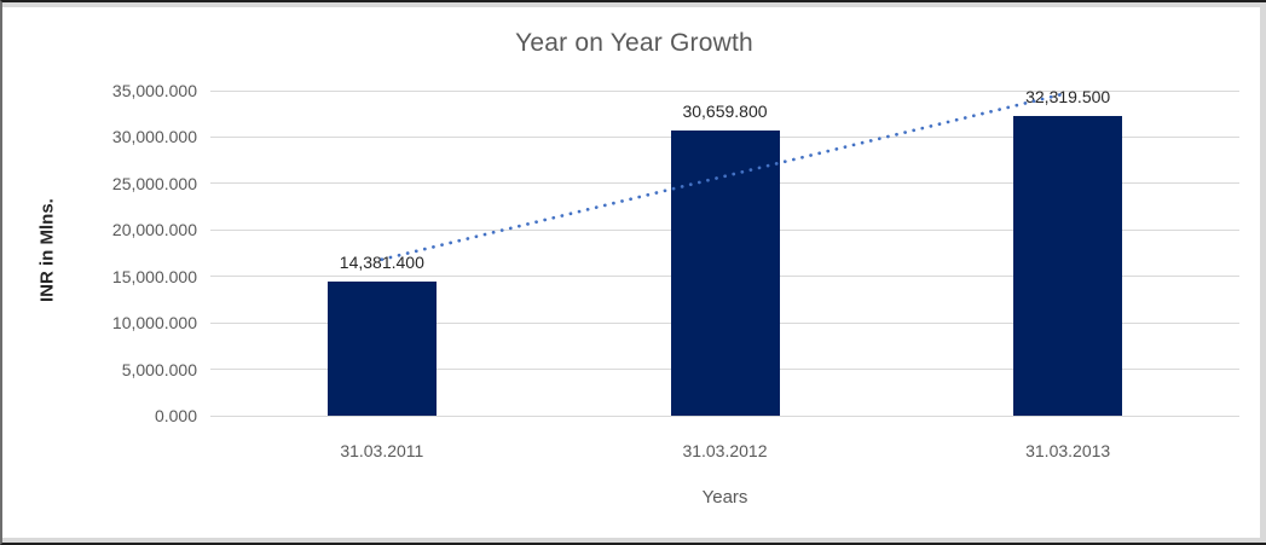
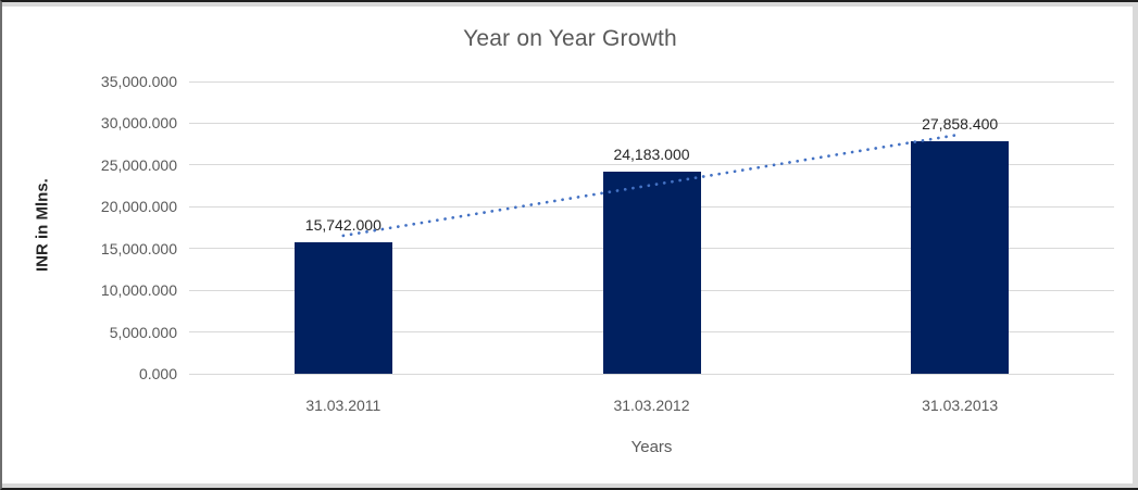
31.03.2011: 14,381.400 -> 15,742.000
31.03.2012: 30,659.800 -> 24,183.000
31.03.2013: 32,319.500 -> 27,858.400
